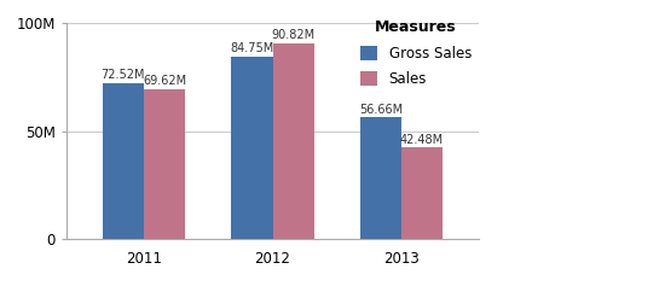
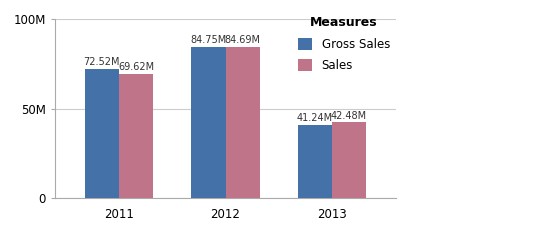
Sales/2012: 90.82M -> 84.69M
Gross Sales/2013: 56.66M -> 41.24M
